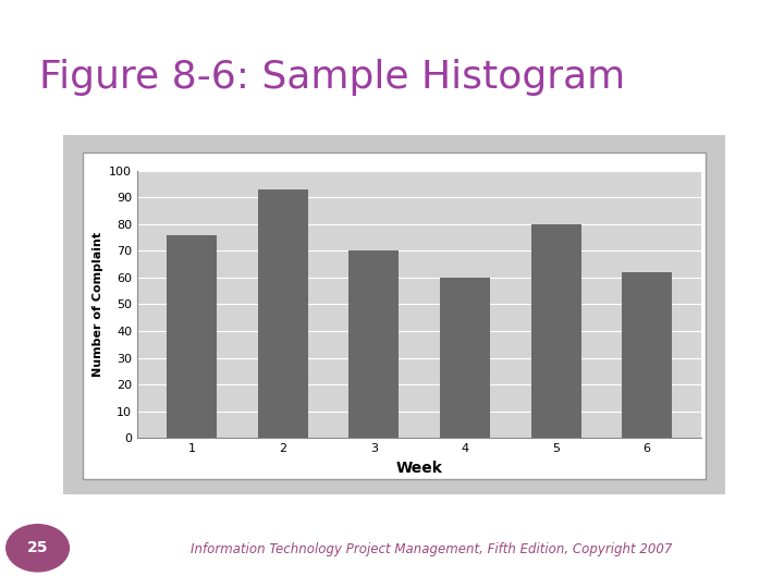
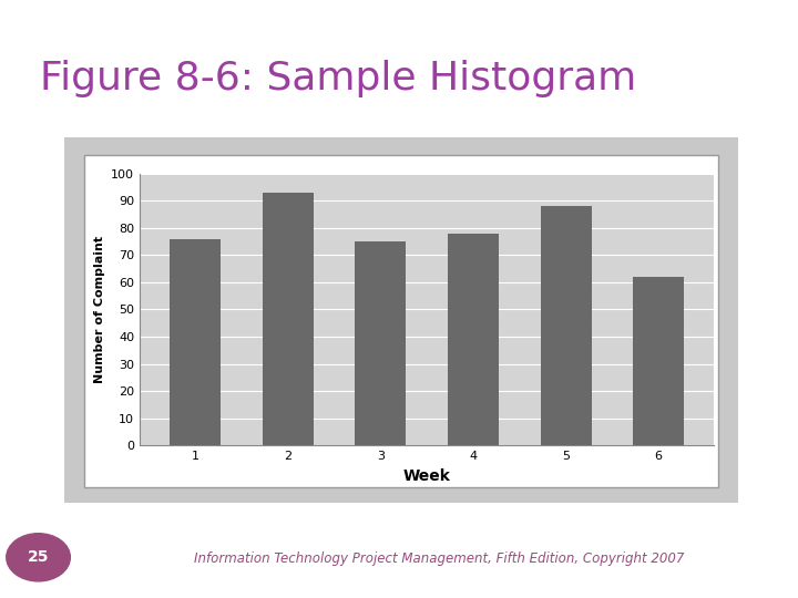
3: 70 -> 75
4: 60 -> 78
5: 80 -> 88
